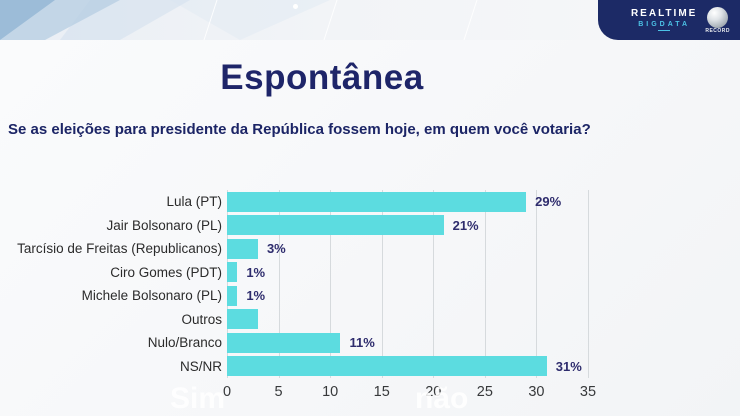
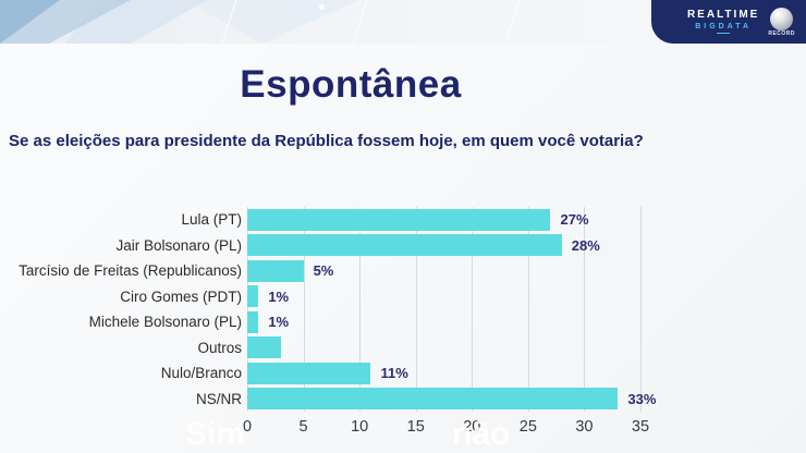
Lula (PT): 29% -> 27%
Jair Bolsonaro (PL): 21% -> 28%
Tarcísio de Freitas (Republicanos): 3% -> 5%
NS/NR: 31% -> 33%
